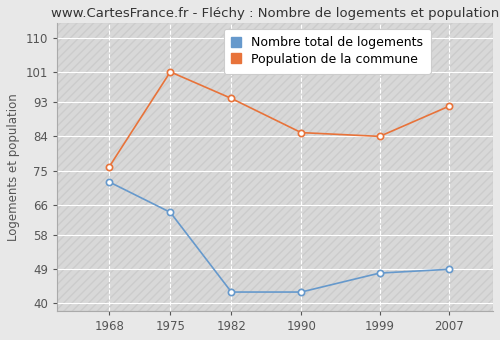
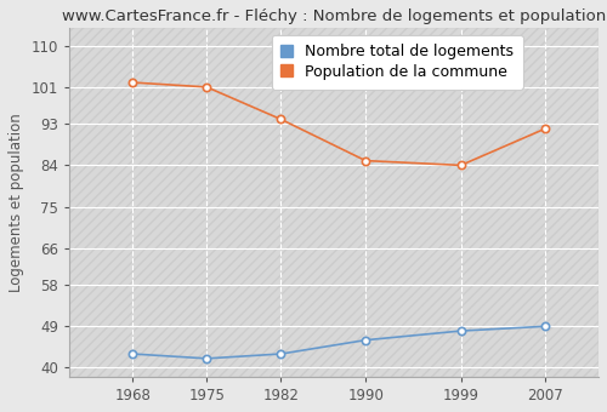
Nombre total de logements/1968: 72 -> 43
Population de la commune/1968: 76 -> 102
Nombre total de logements/1975: 64 -> 42
Nombre total de logements/1990: 43 -> 46
